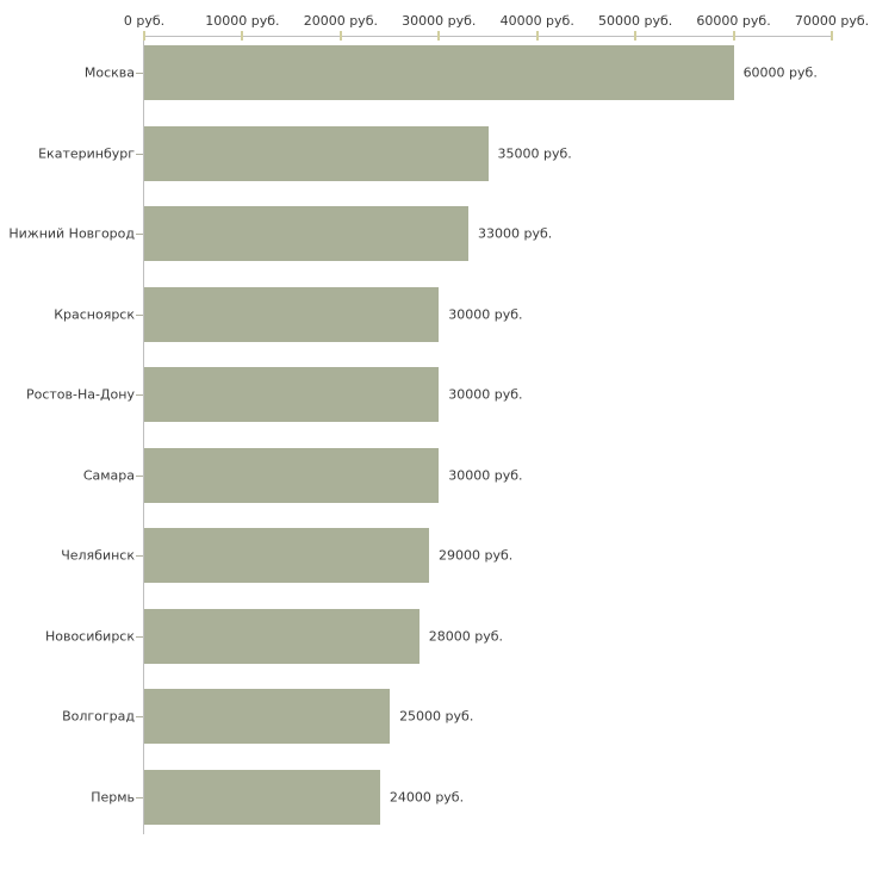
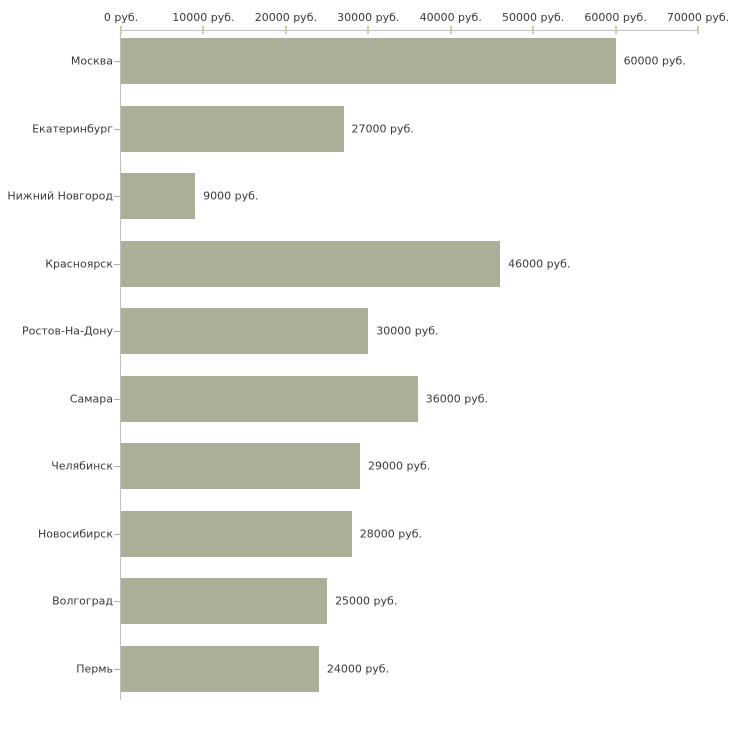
Екатеринбург: 35000 -> 27000
Нижний Новгород: 33000 -> 9000
Красноярск: 30000 -> 46000
Самара: 30000 -> 36000
